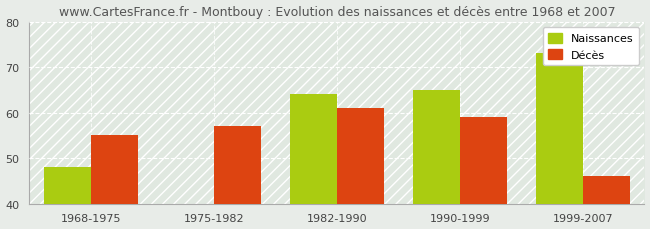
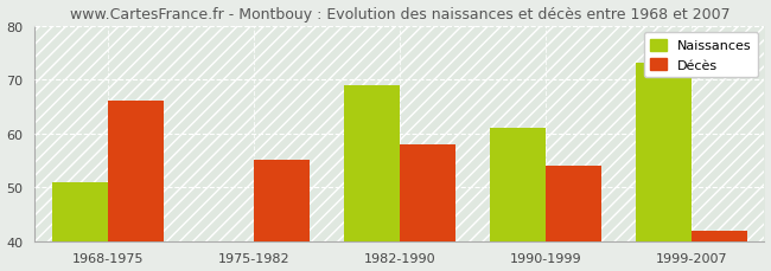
Naissances/1968-1975: 48 -> 51
Décès/1968-1975: 55 -> 66
Décès/1975-1982: 57 -> 55
Naissances/1982-1990: 64 -> 69
Décès/1982-1990: 61 -> 58
Naissances/1990-1999: 65 -> 61
Décès/1990-1999: 59 -> 54
Décès/1999-2007: 46 -> 42
